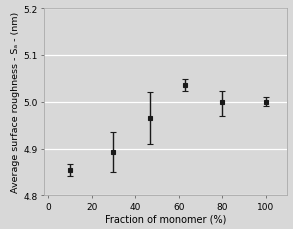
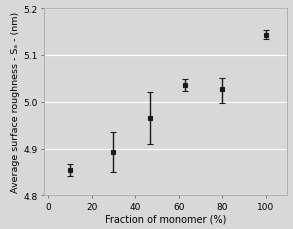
80: 5.000 -> 5.028
100: 5.000 -> 5.143
